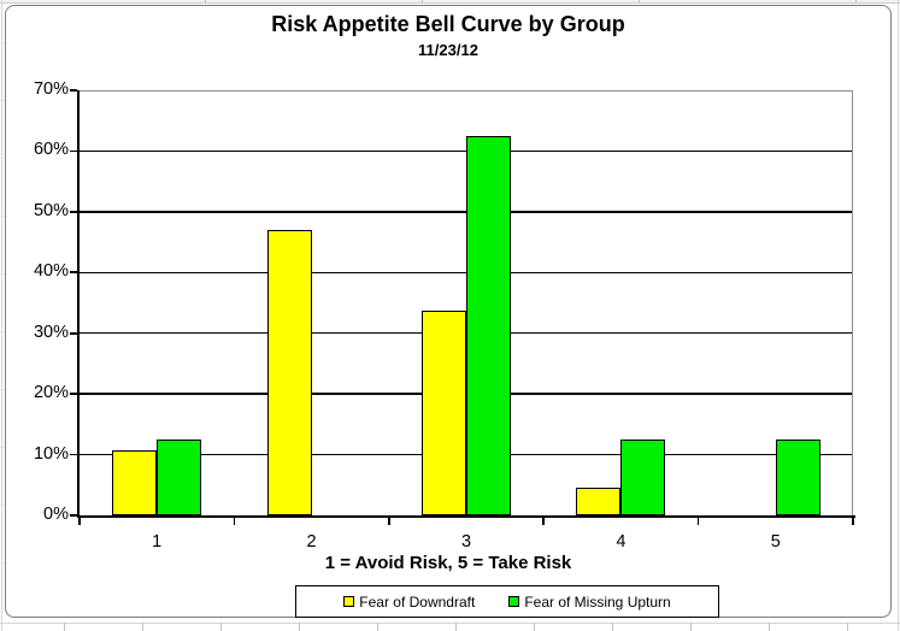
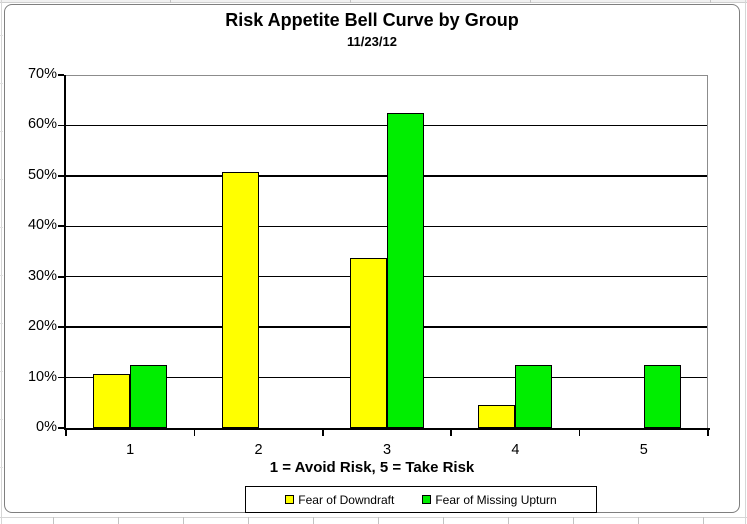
Fear of Downdraft/2: 47% -> 51%
